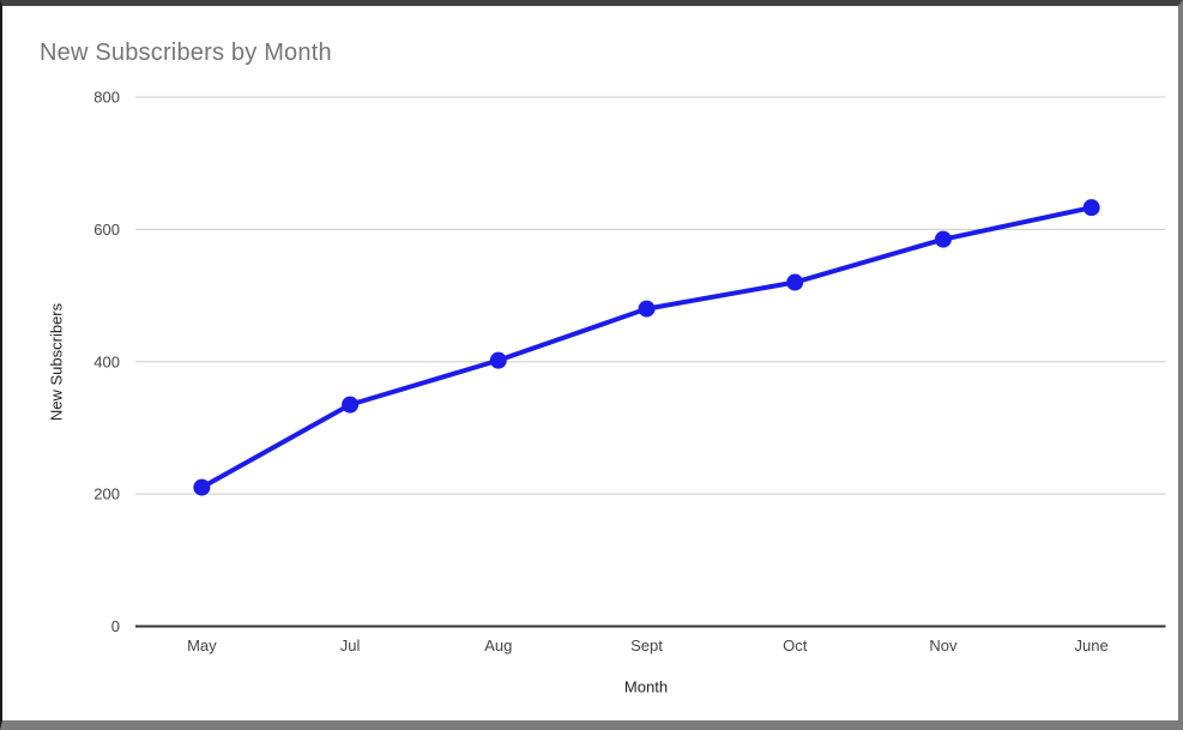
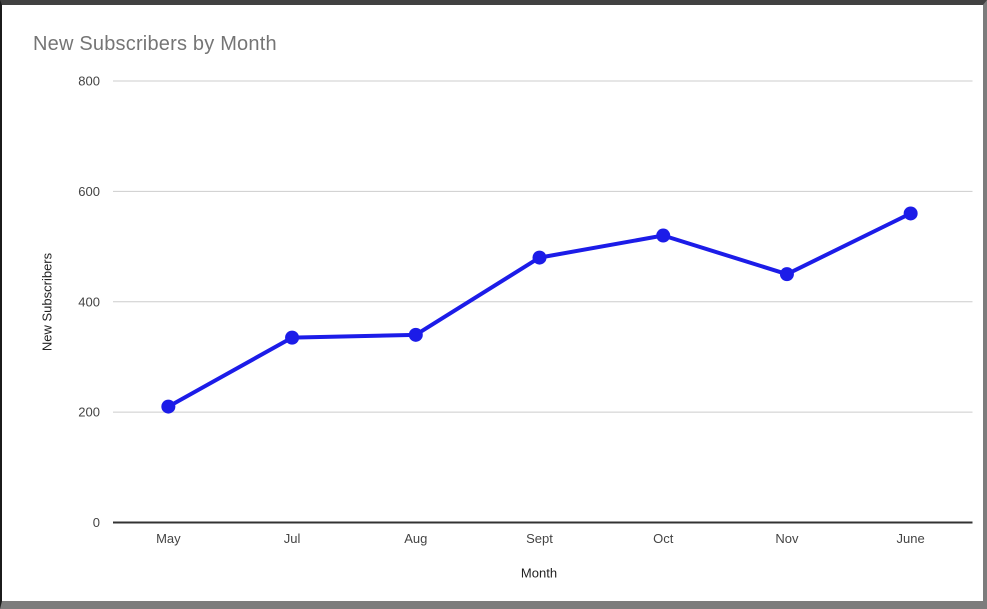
Aug: 400 -> 340
Nov: 580 -> 450
June: 630 -> 560
